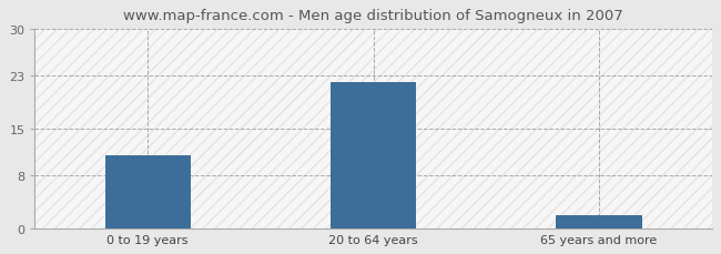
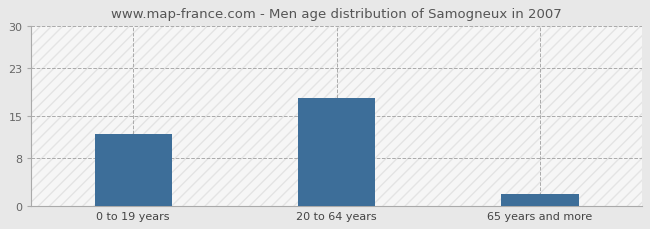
0 to 19 years: 11 -> 12
20 to 64 years: 22 -> 18
